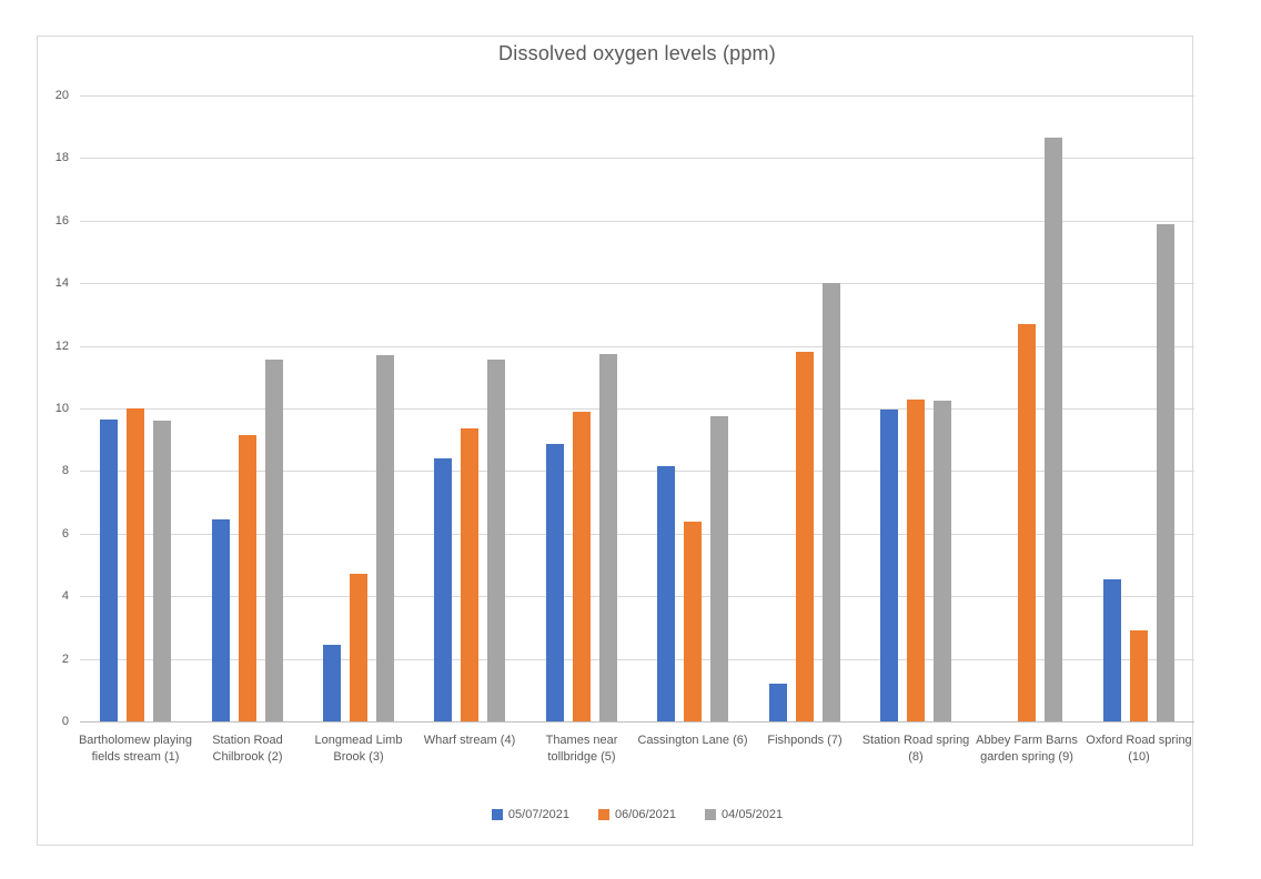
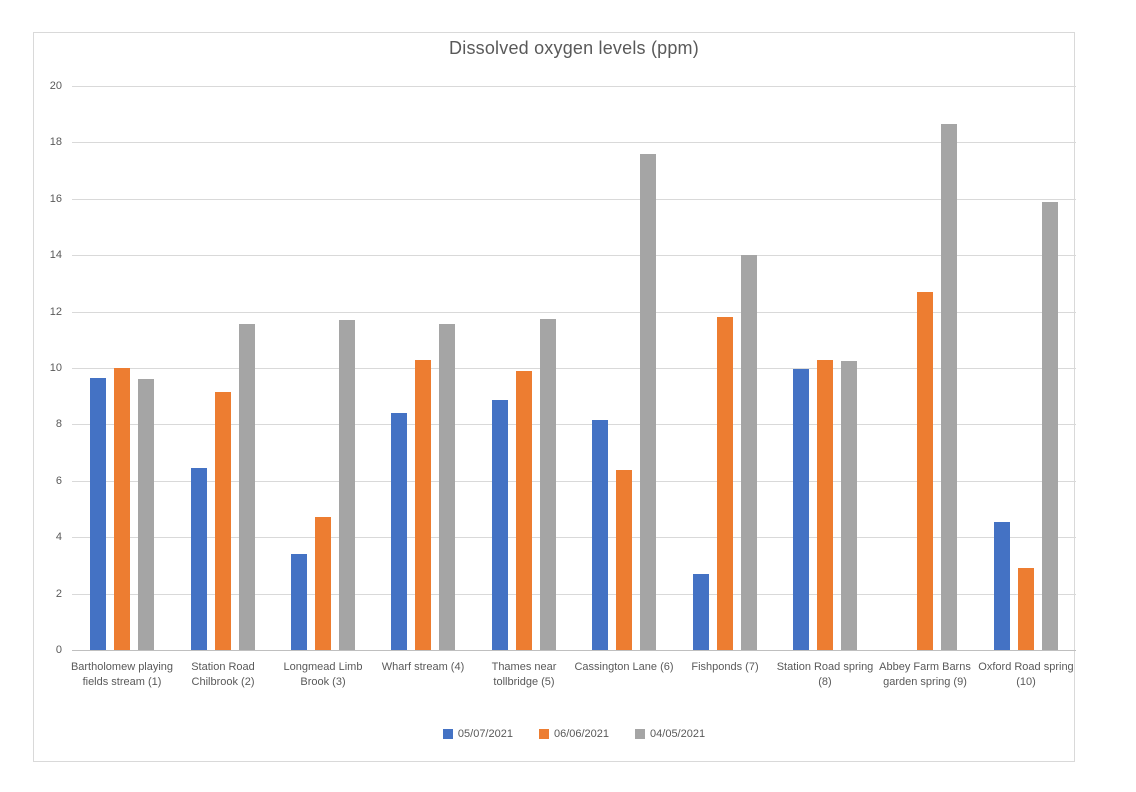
05/07/2021/Longmead Limb Brook (3): 2.5 -> 3.4
06/06/2021/Wharf stream (4): 9.3 -> 10.3
04/05/2021/Cassington Lane (6): 9.8 -> 17.6
05/07/2021/Fishponds (7): 1.2 -> 2.7
